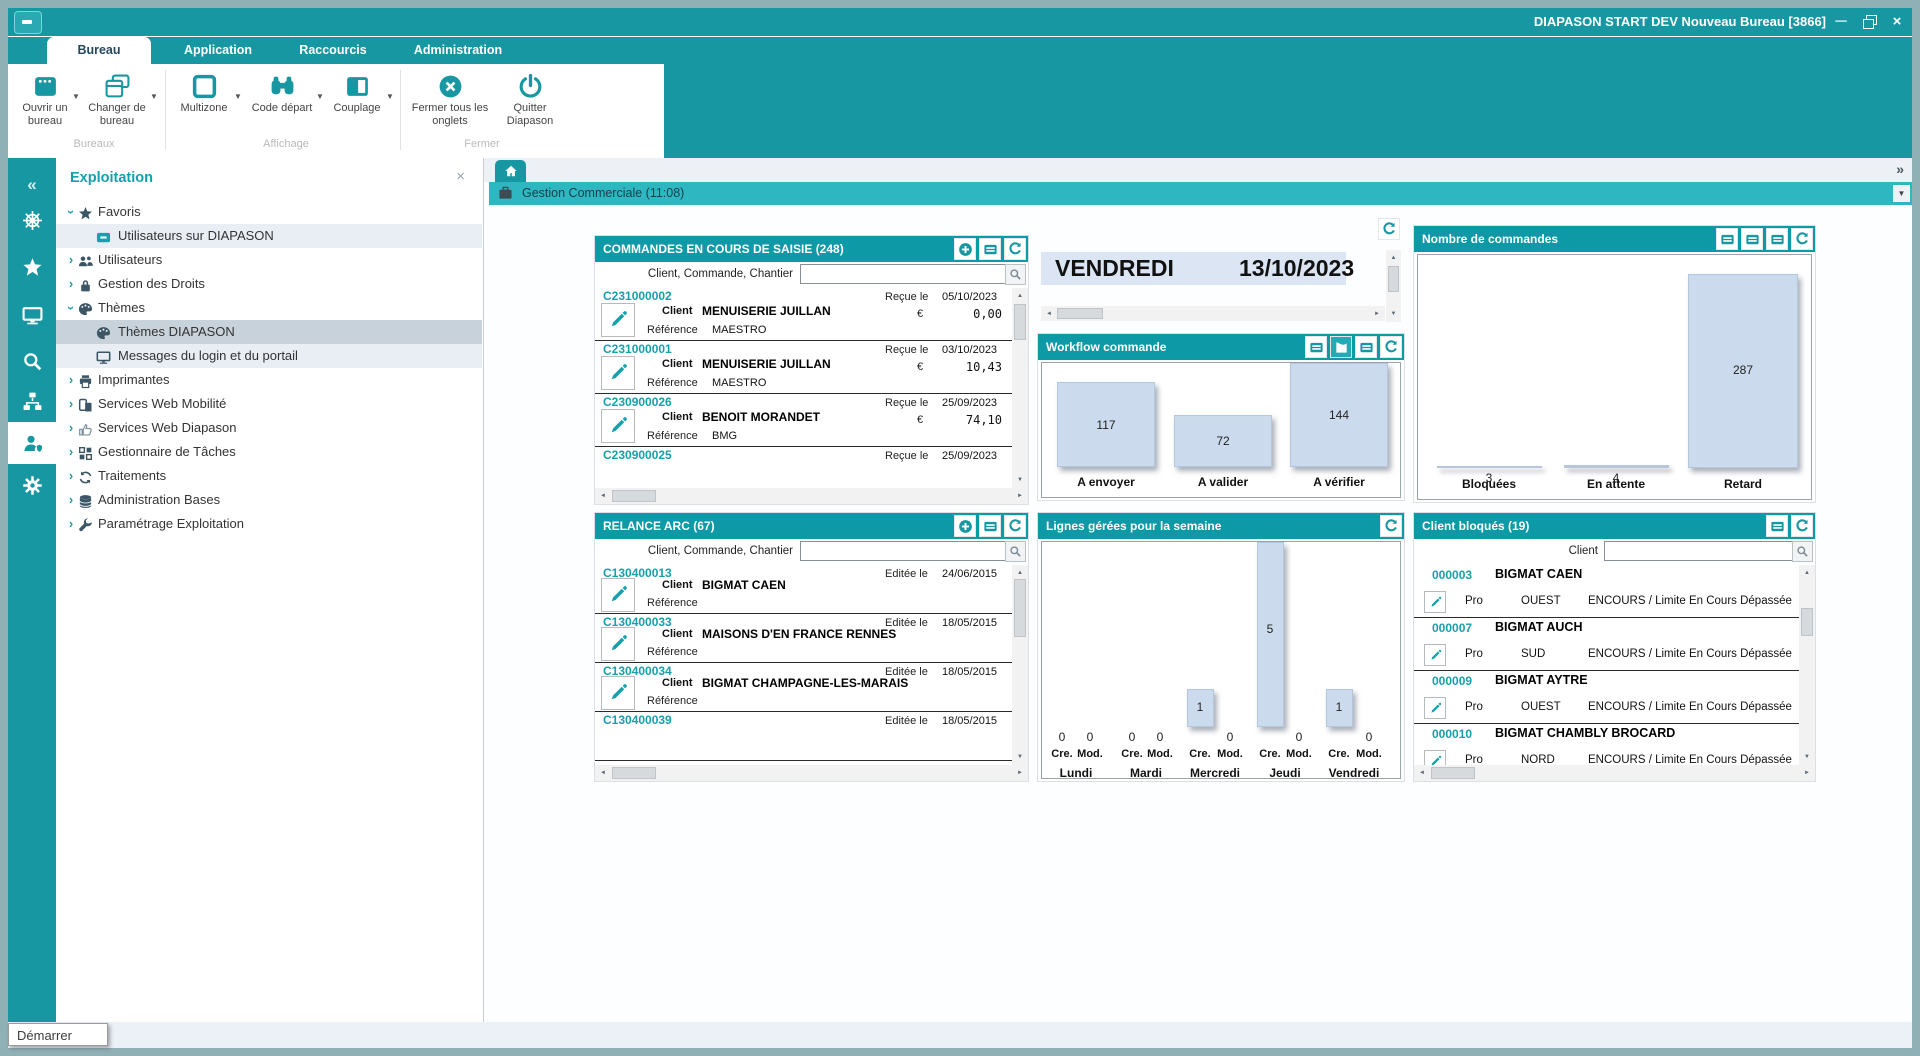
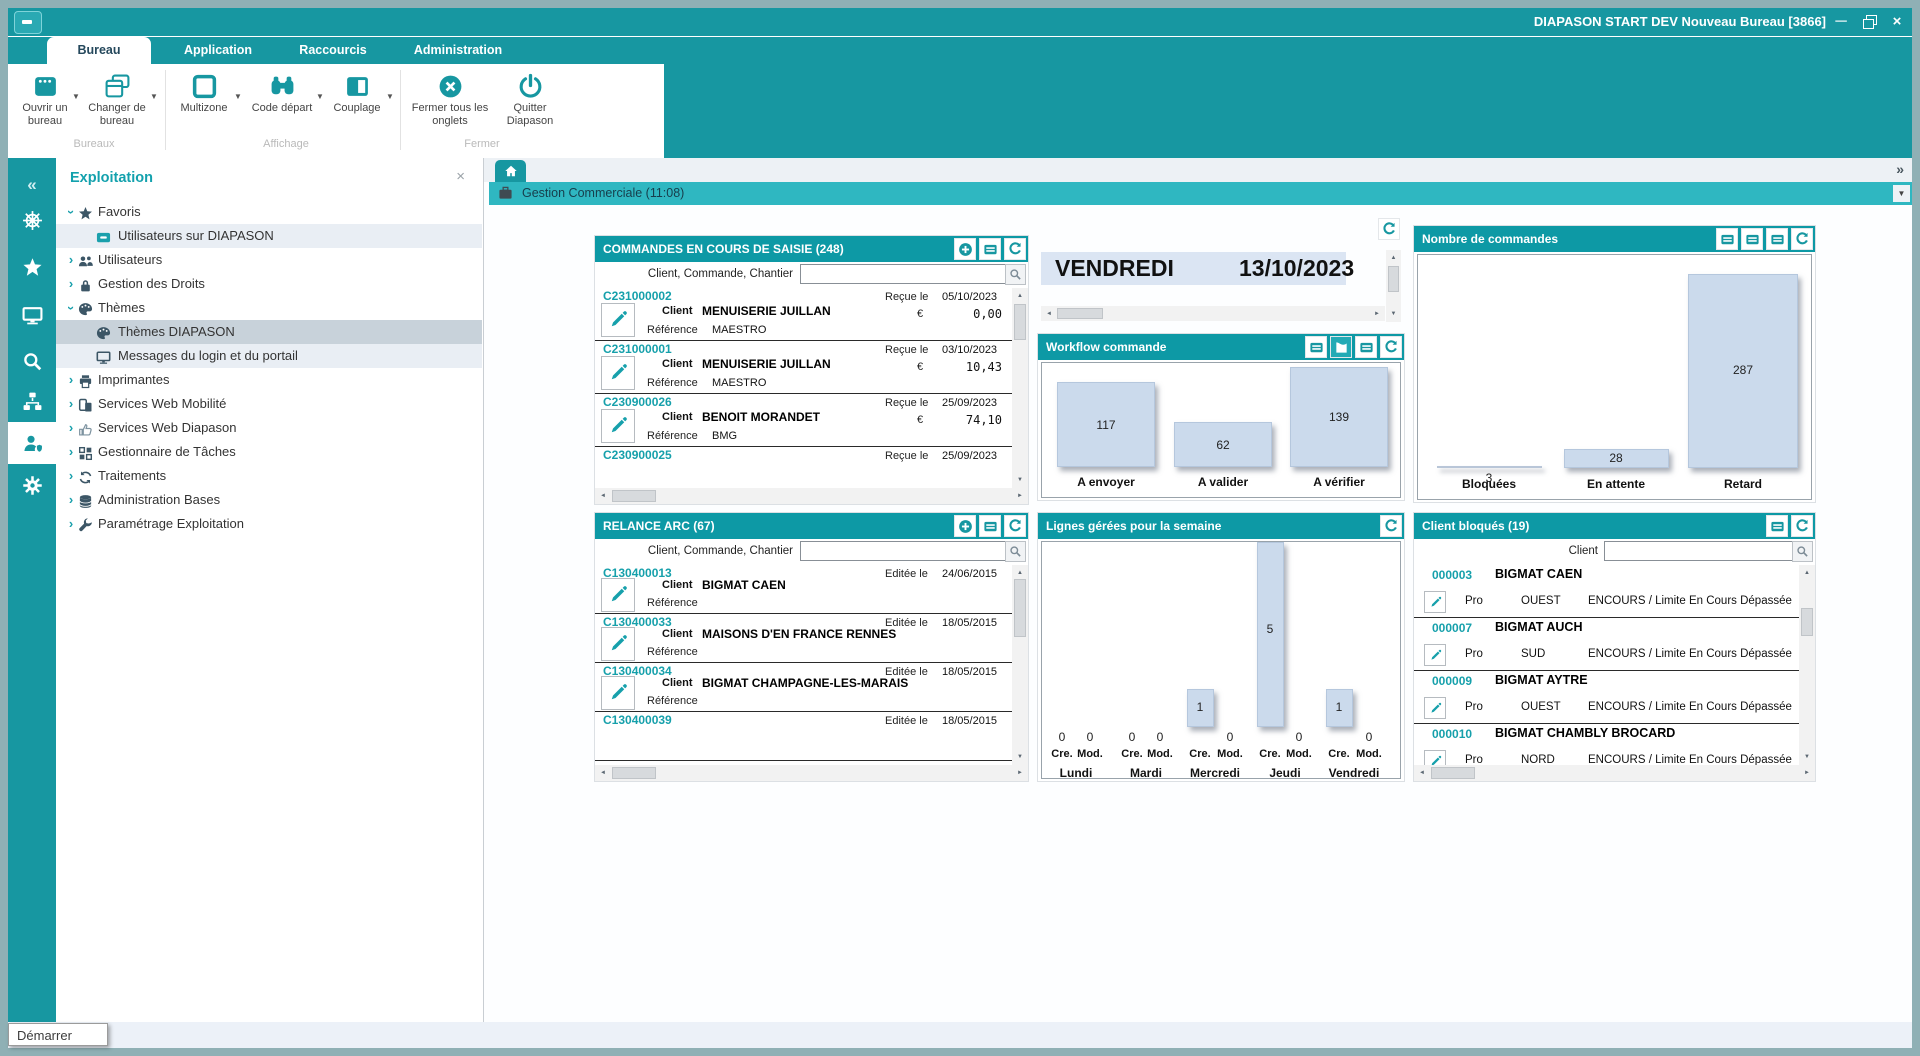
Workflow commande/A valider: 72 -> 62
Workflow commande/A vérifier: 144 -> 139
Nombre de commandes/En attente: 4 -> 28
